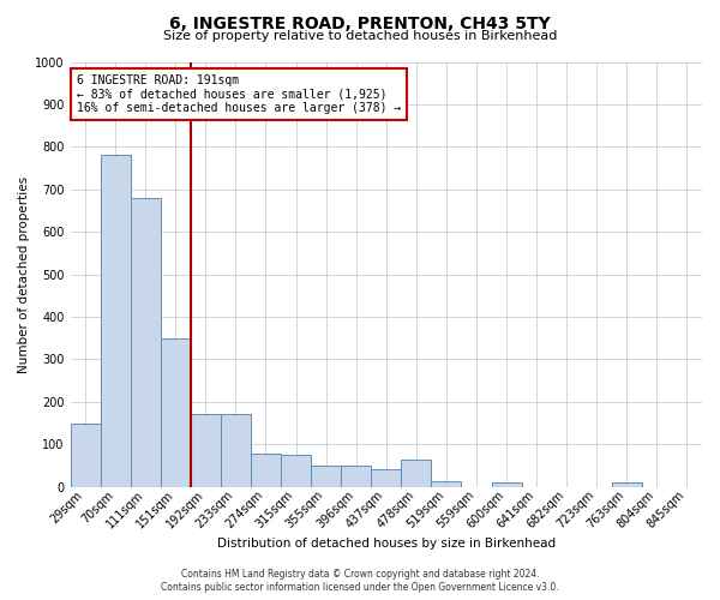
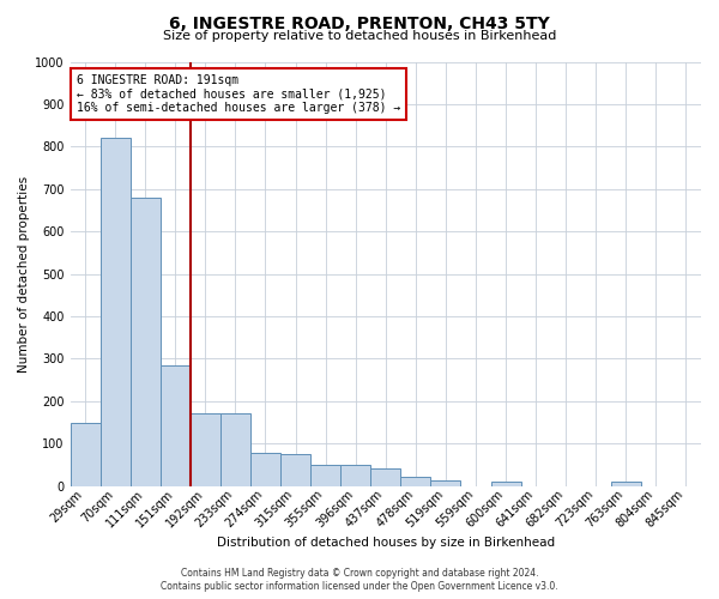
70sqm: 780 -> 820
151sqm: 350 -> 283
478sqm: 65 -> 22
